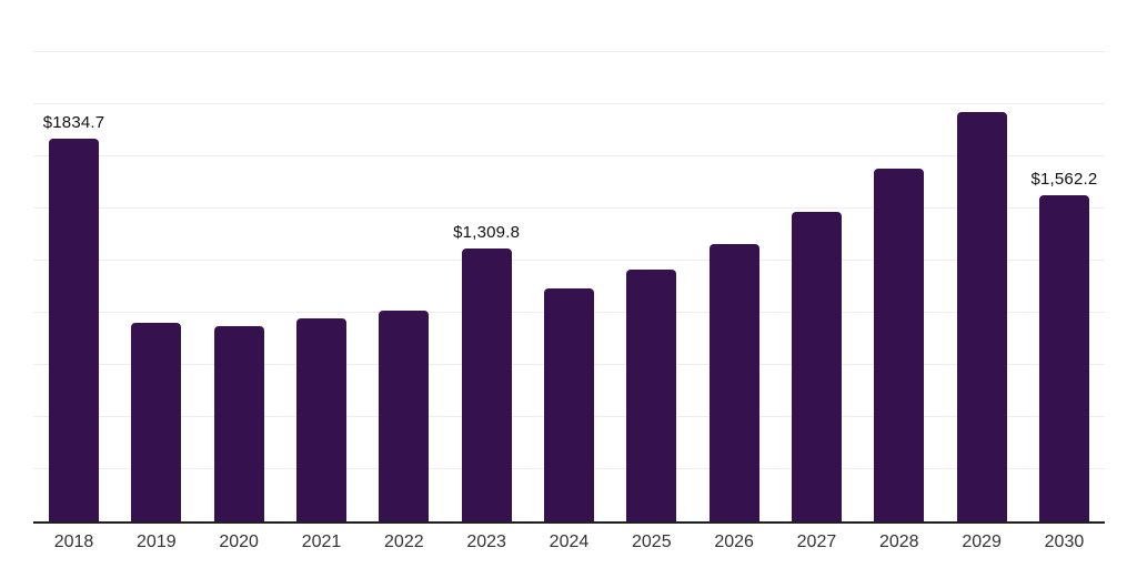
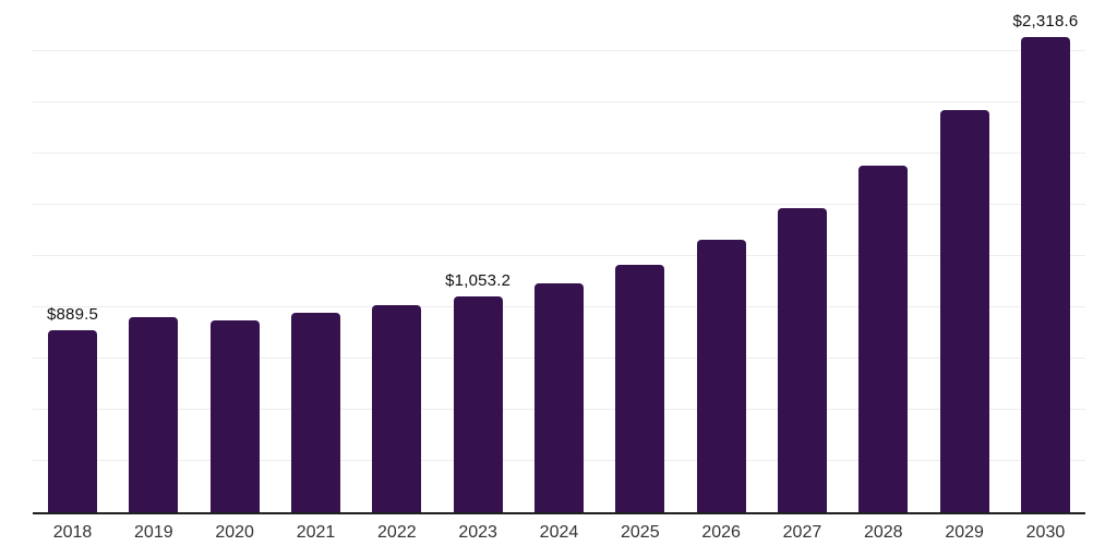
2018: $1834.7 -> $889.5
2023: $1,309.8 -> $1,053.2
2030: $1,562.2 -> $2,318.6
